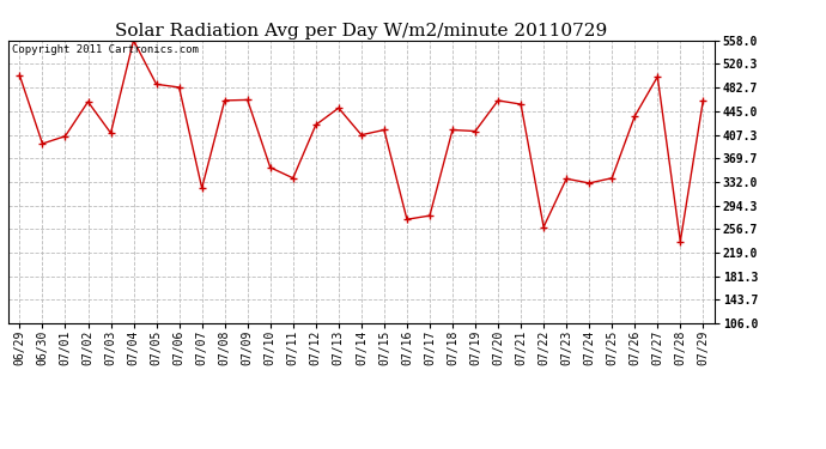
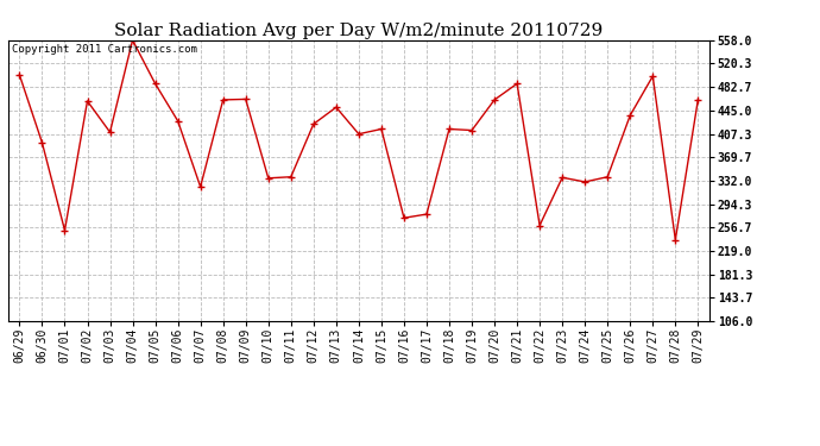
07/01: 405 -> 252
07/06: 483 -> 428
07/10: 355 -> 336
07/21: 456 -> 488
